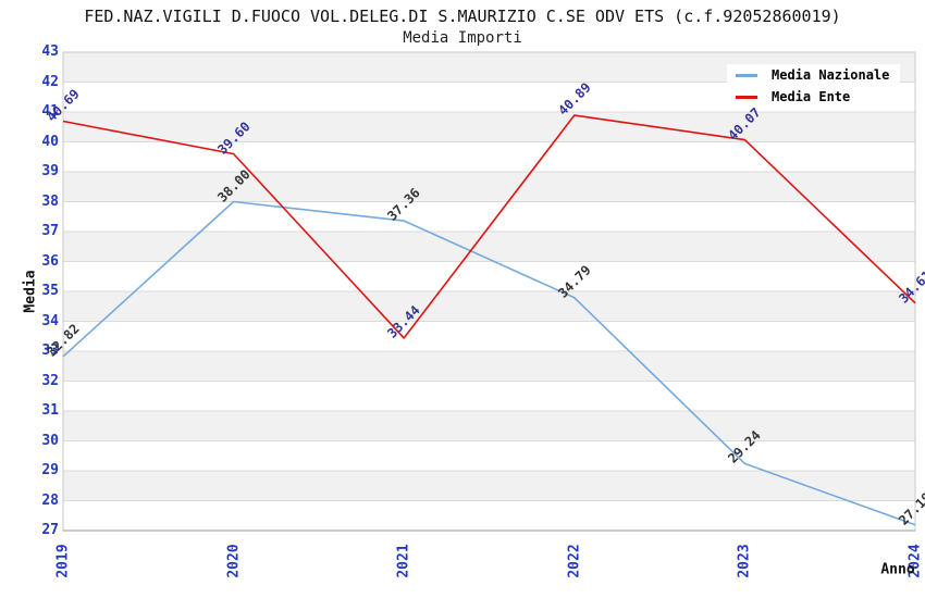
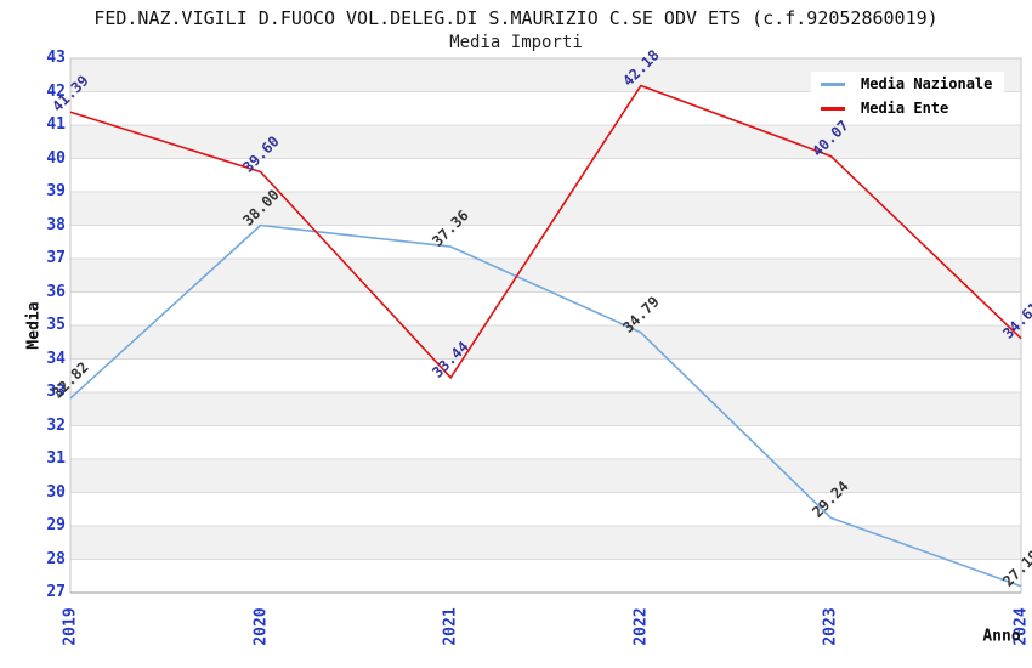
Media Ente/2019: 40.69 -> 41.39
Media Ente/2022: 40.89 -> 42.18
